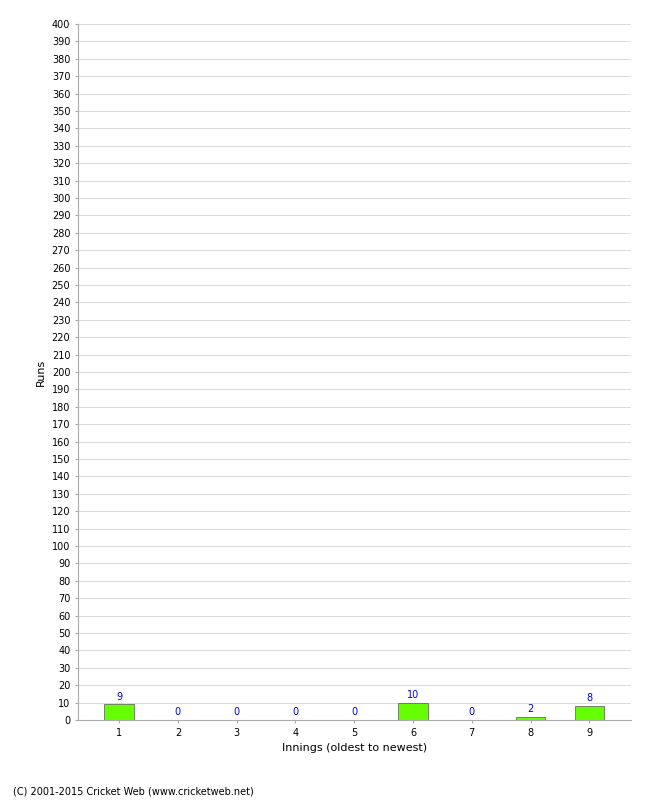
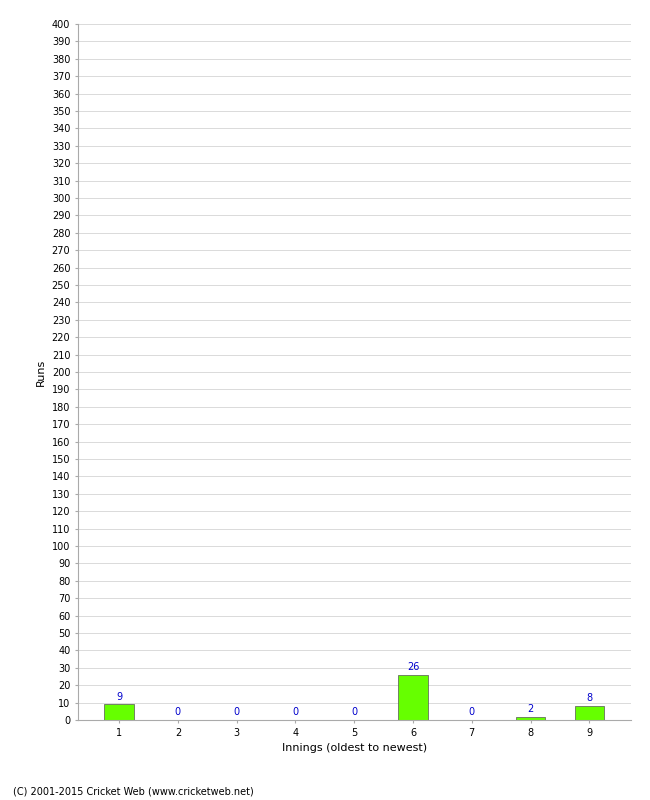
6: 10 -> 26
